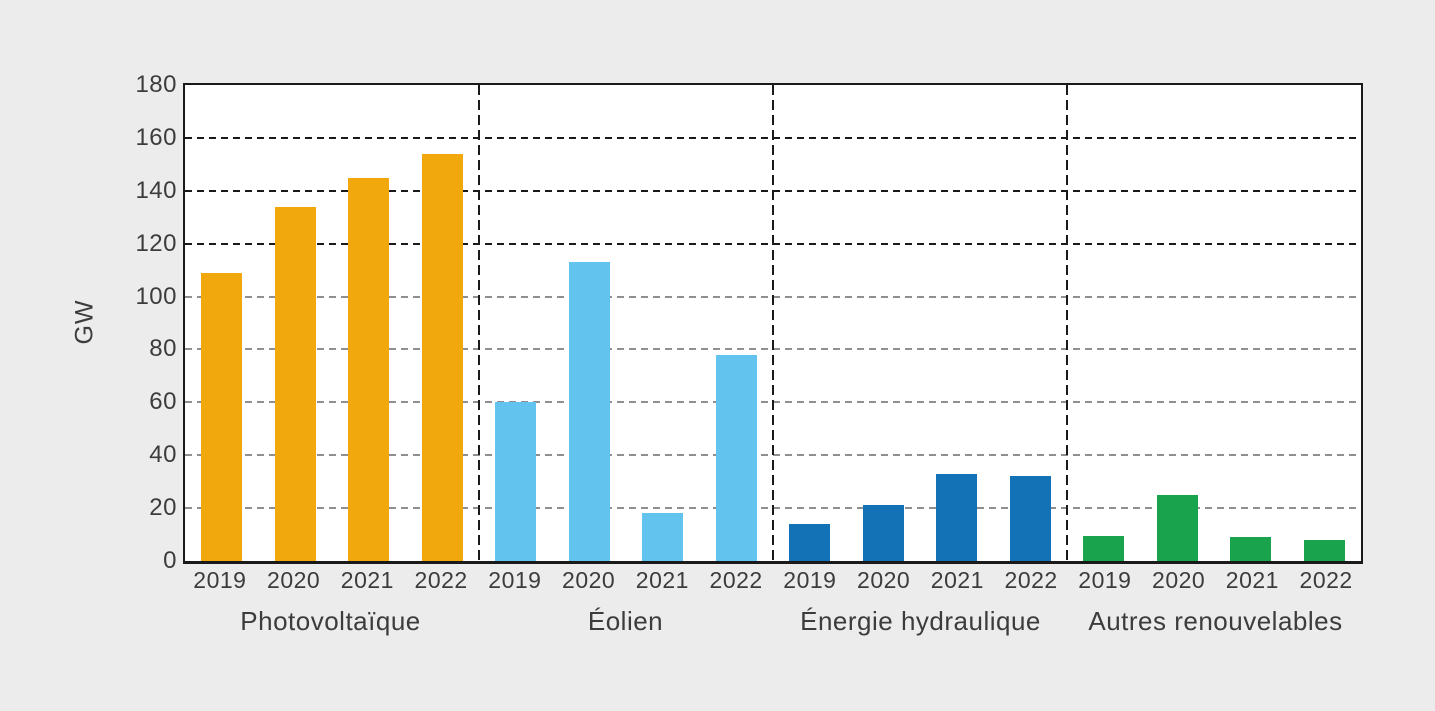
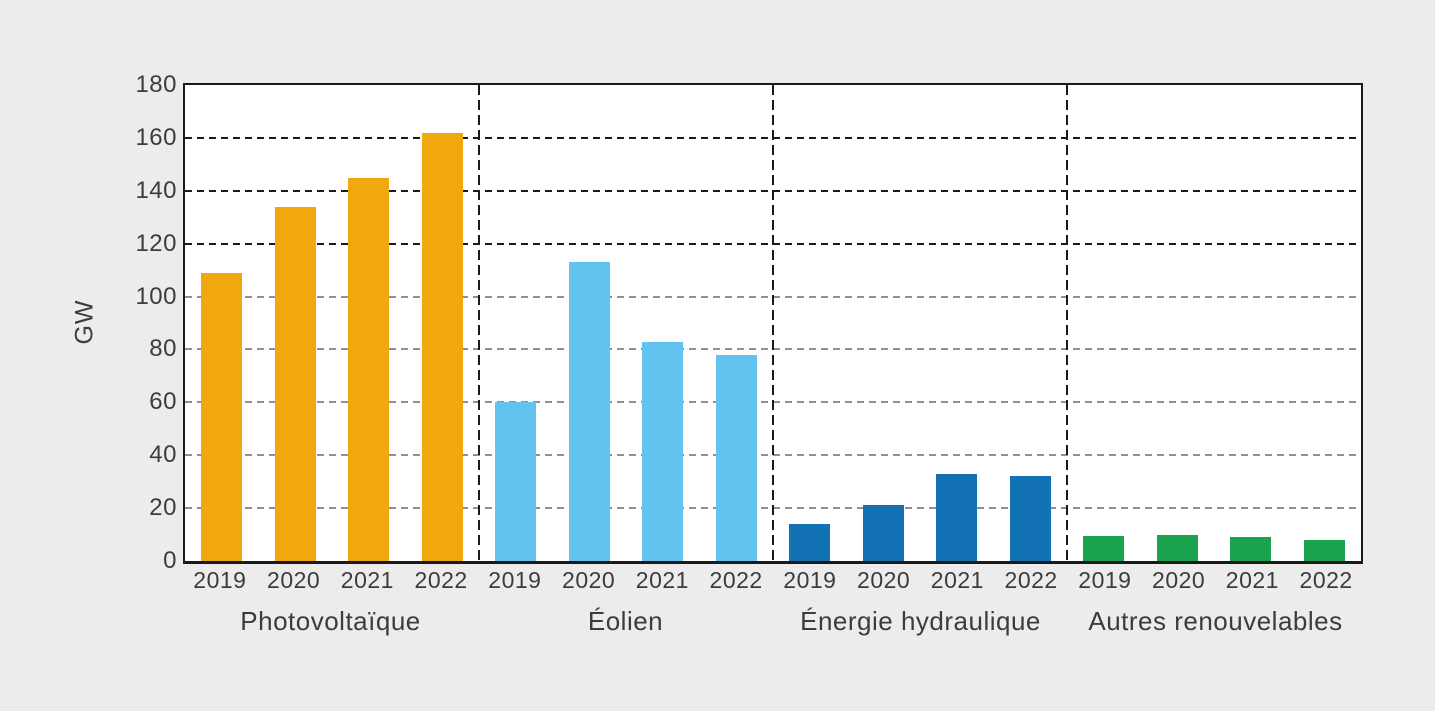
Autres renouvelables/2020: 25 -> 10
Éolien/2021: 18 -> 83
Photovoltaïque/2022: 154 -> 162
